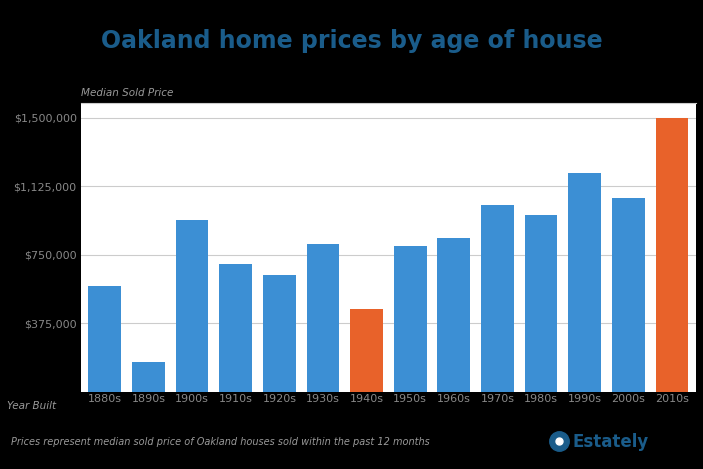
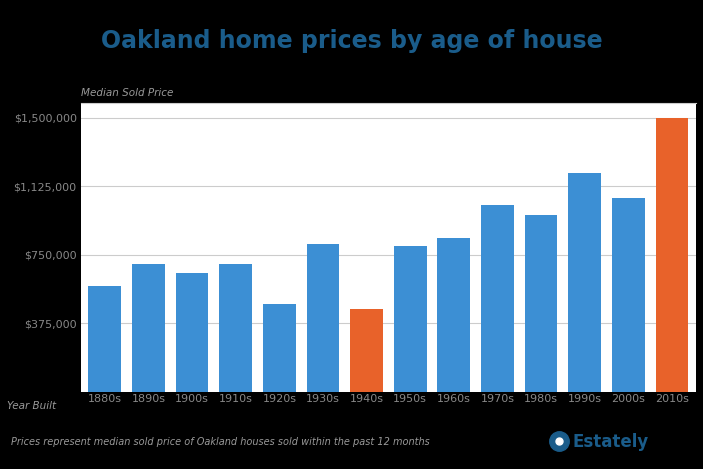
1890s: $160,000 -> $700,000
1900s: $940,000 -> $650,000
1920s: $640,000 -> $480,000
